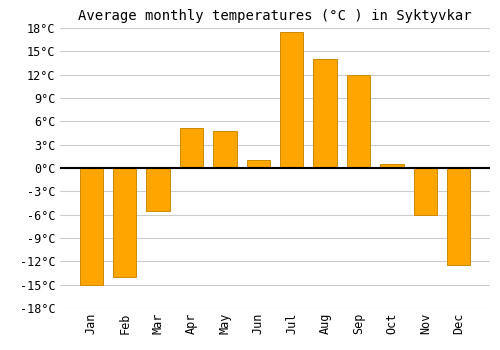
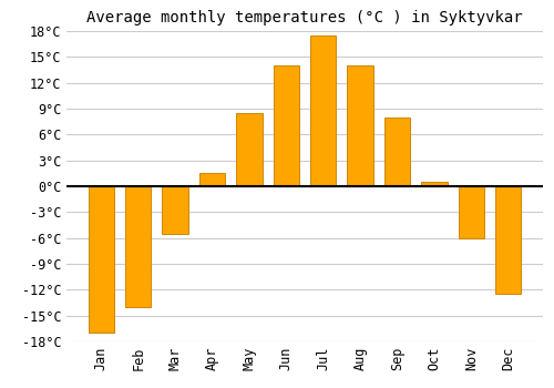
Jan: -15.0°C -> -17.0°C
Apr: 5.2°C -> 1.5°C
May: 4.8°C -> 8.5°C
Jun: 1.0°C -> 14.0°C
Sep: 12.0°C -> 8.0°C
